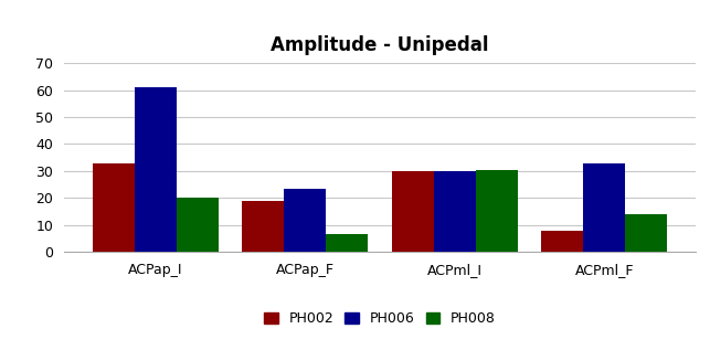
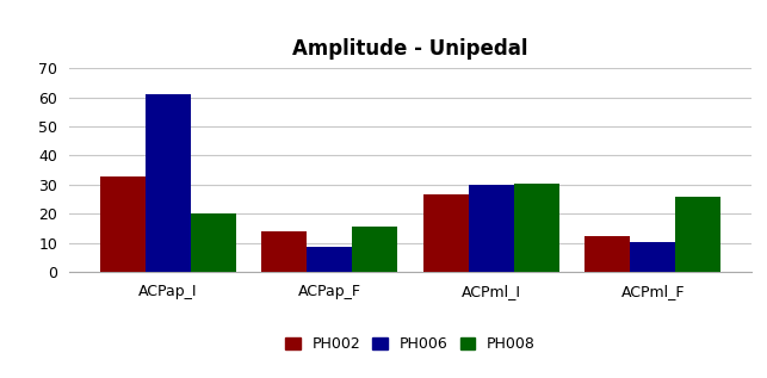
PH002/ACPap_F: 19.0 -> 14.0
PH006/ACPap_F: 23.5 -> 8.5
PH008/ACPap_F: 6.5 -> 15.5
PH002/ACPml_I: 30.0 -> 26.5
PH002/ACPml_F: 8.0 -> 12.5
PH006/ACPml_F: 33.0 -> 10.5
PH008/ACPml_F: 14.0 -> 26.0
